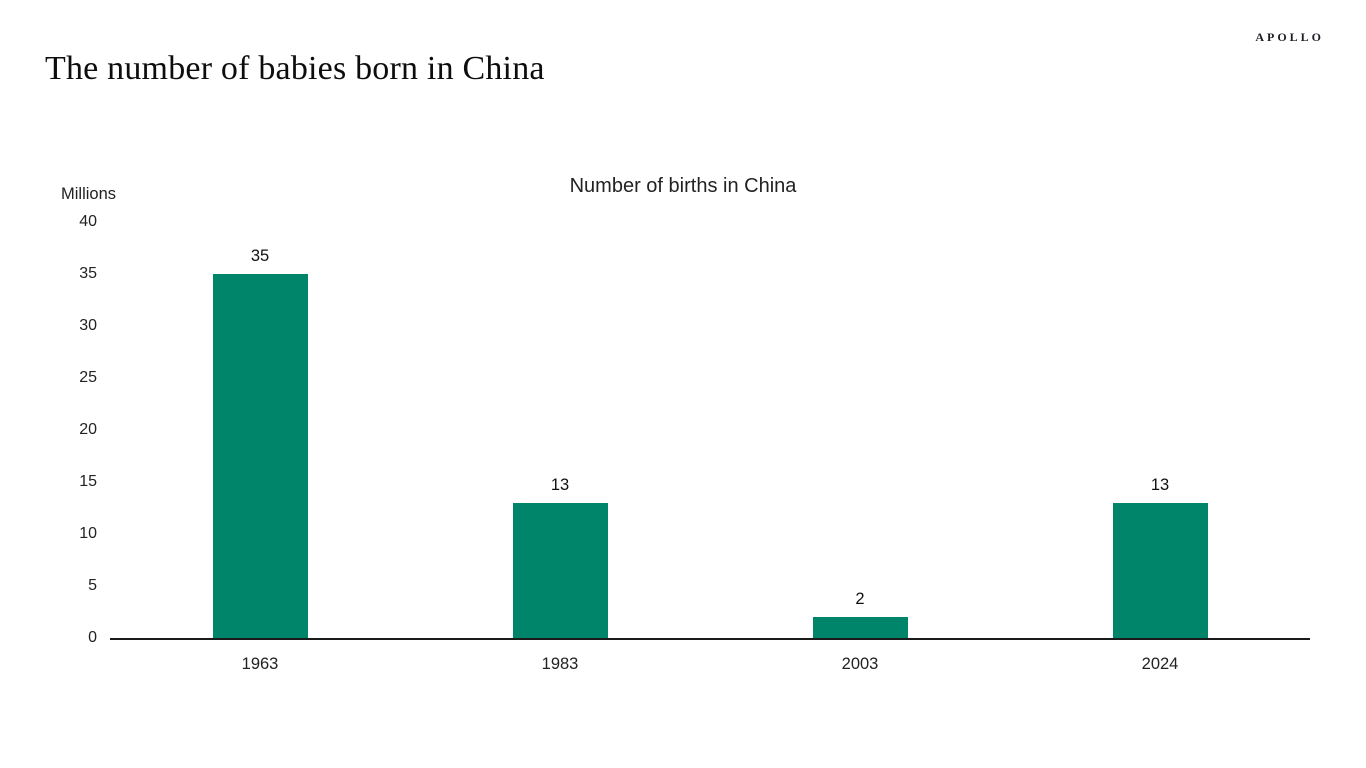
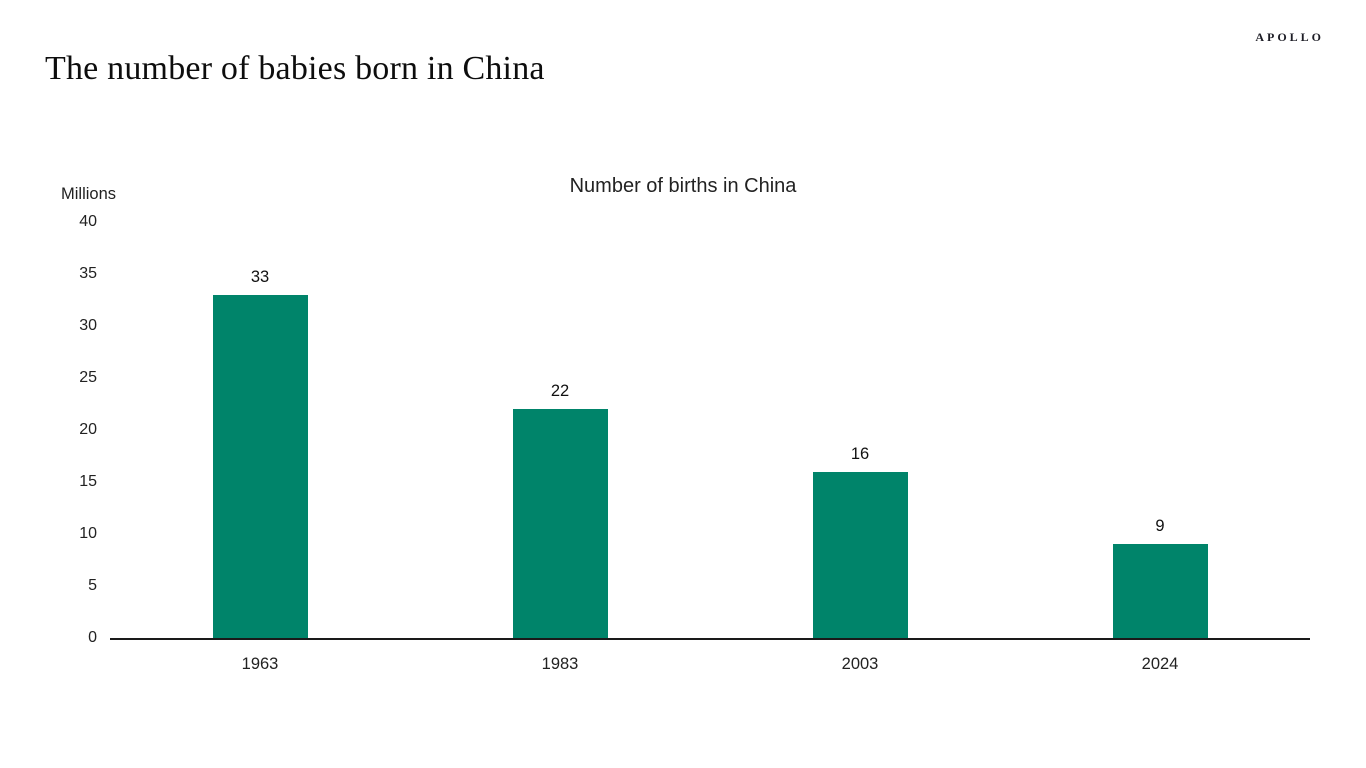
1963: 35 -> 33
1983: 13 -> 22
2003: 2 -> 16
2024: 13 -> 9
